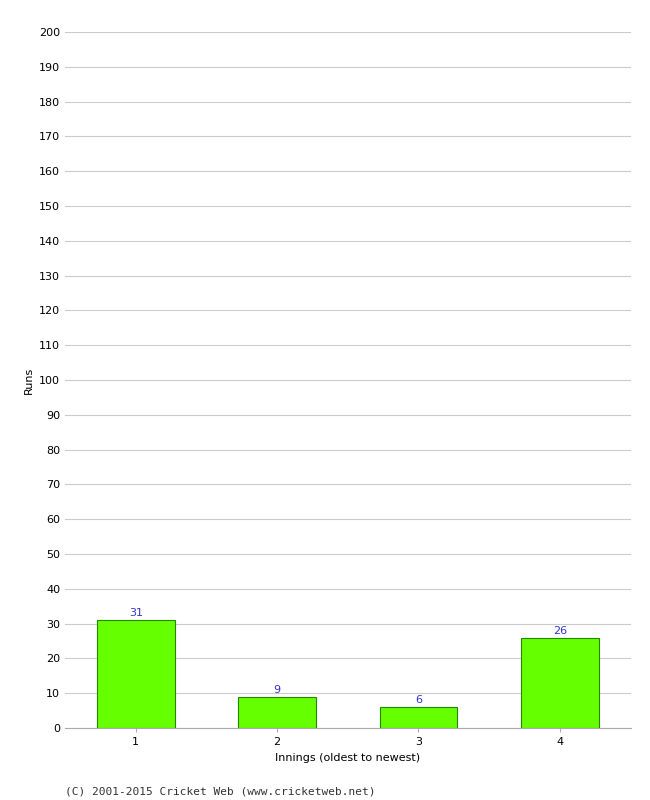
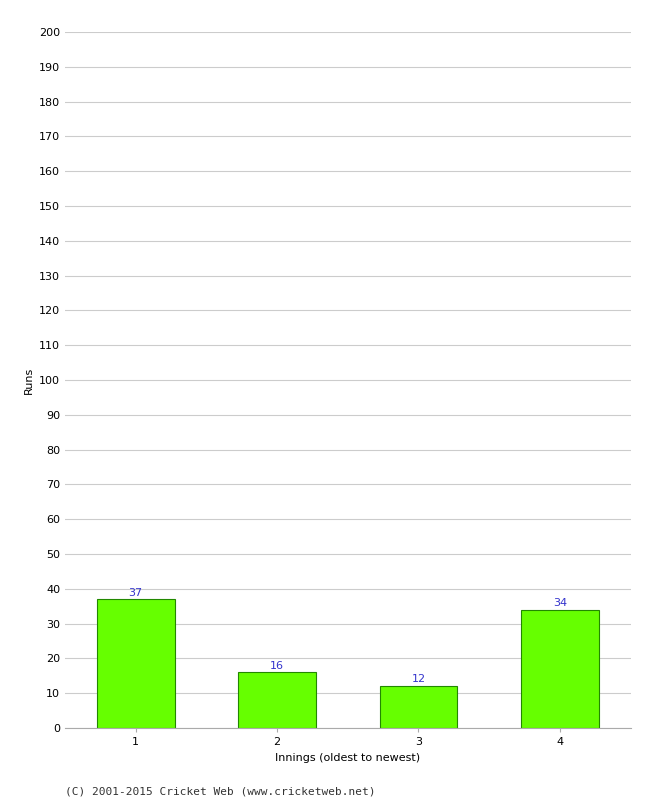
1: 31 -> 37
2: 9 -> 16
3: 6 -> 12
4: 26 -> 34
